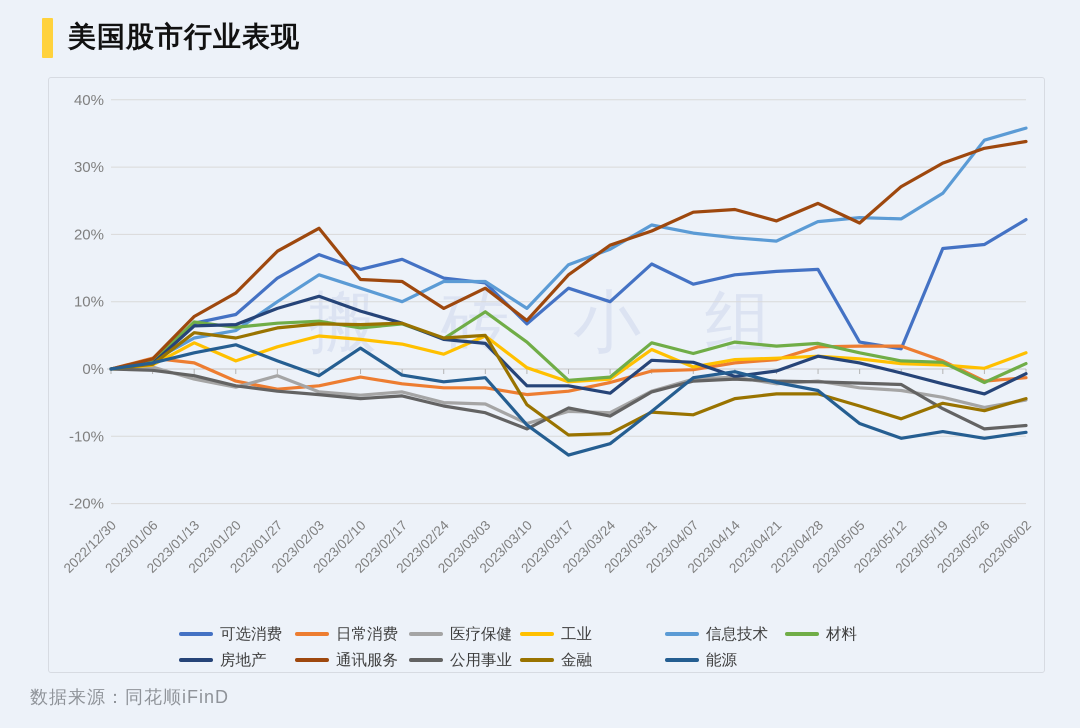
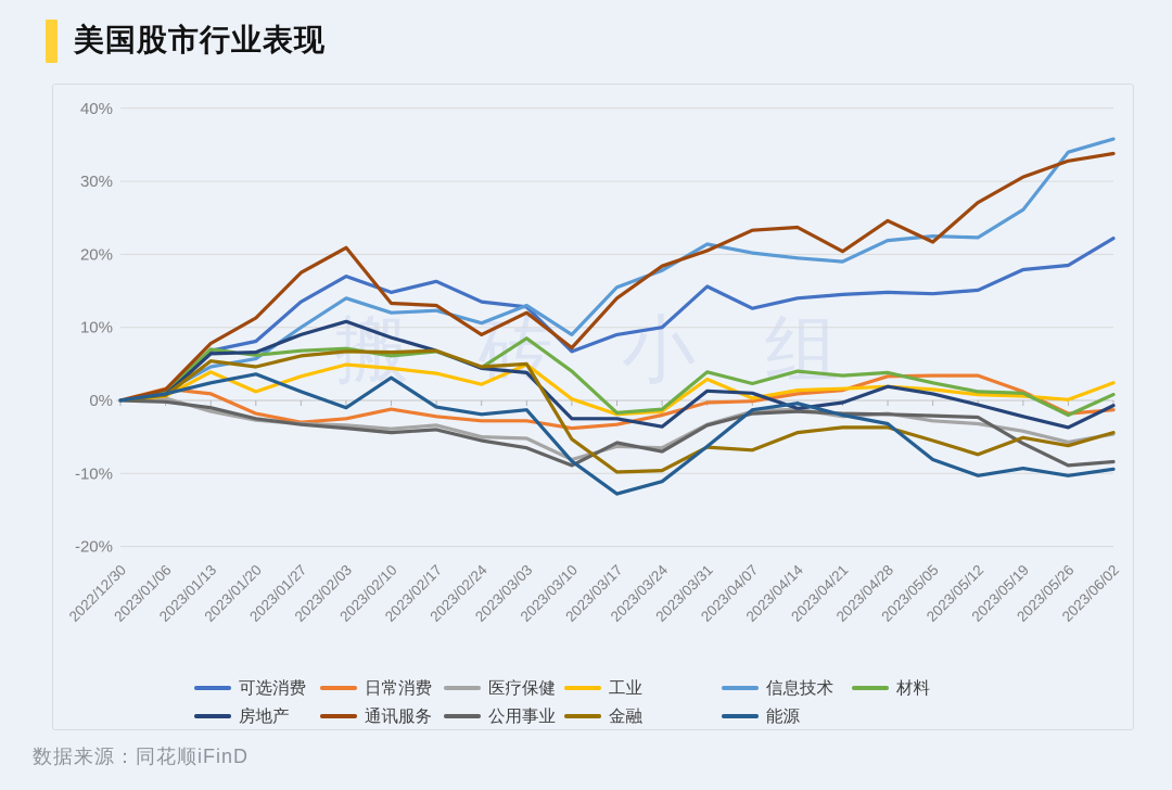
医疗保健/2023/01/27: -1% -> -3%
信息技术/2023/02/17: 10% -> 12%
信息技术/2023/02/24: 13% -> 11%
可选消费/2023/03/17: 12% -> 9%
通讯服务/2023/04/21: 22% -> 20%
可选消费/2023/05/05: 4% -> 15%
可选消费/2023/05/12: 3% -> 15%
